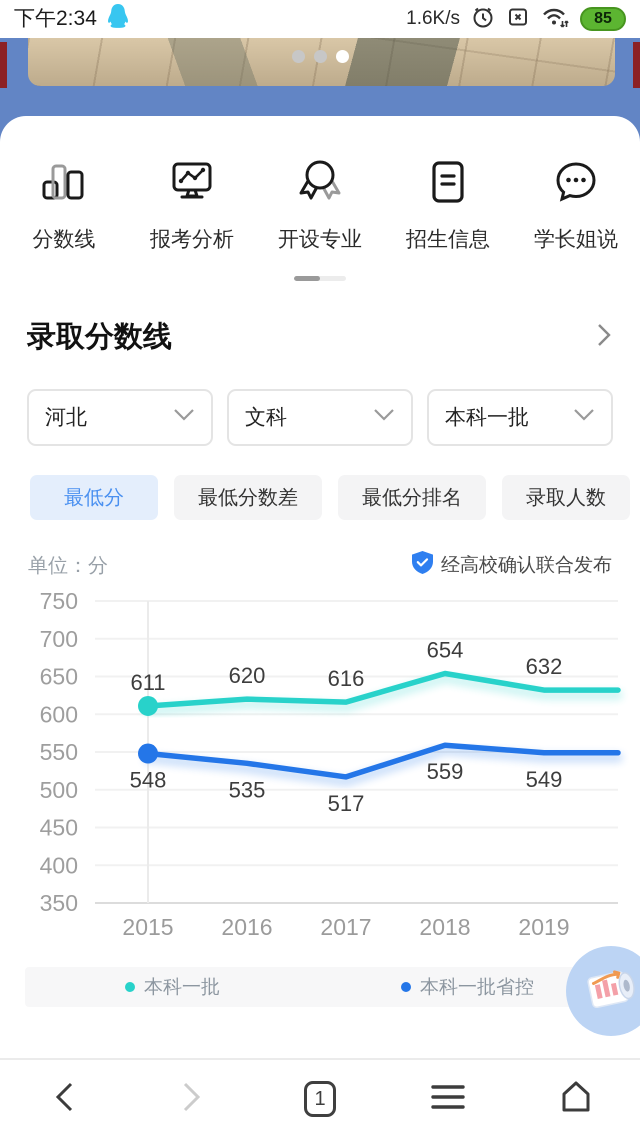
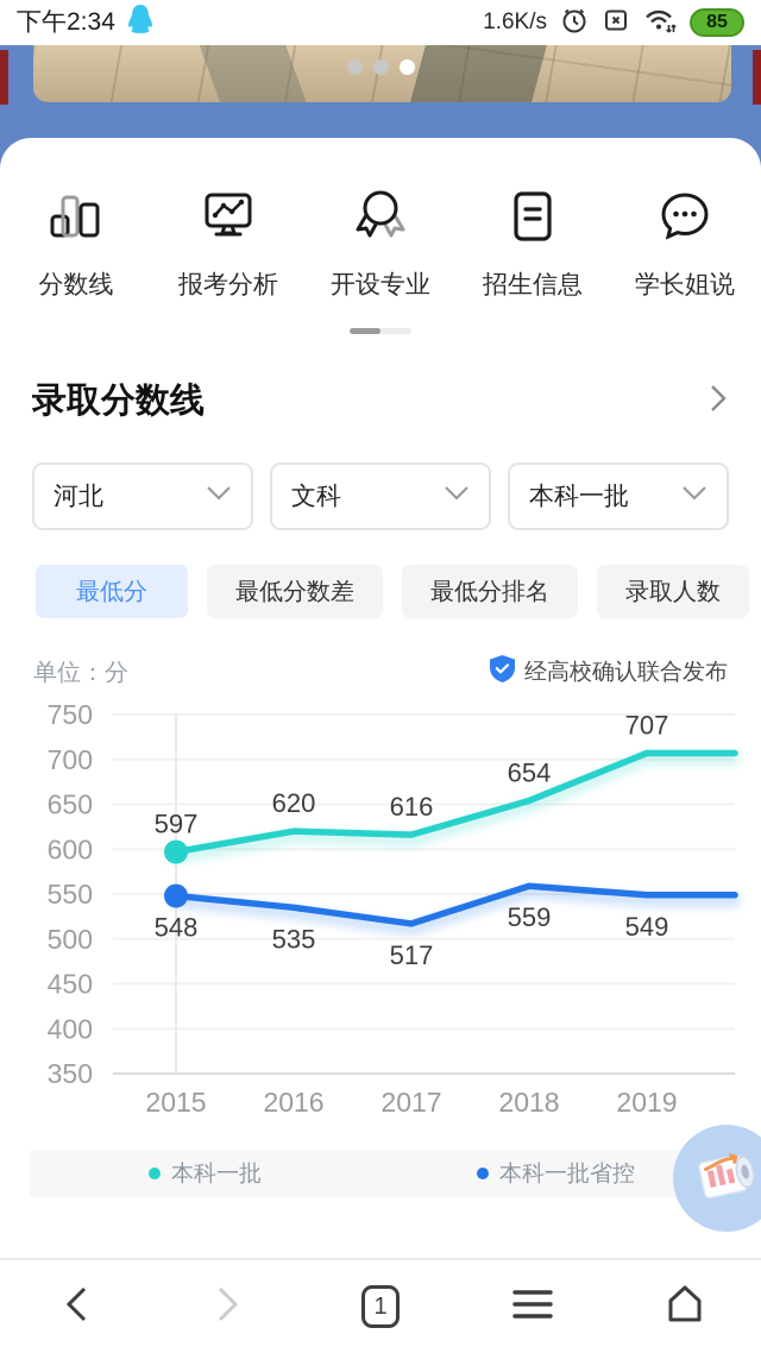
本科一批/2015: 611 -> 597
本科一批/2019: 632 -> 707
